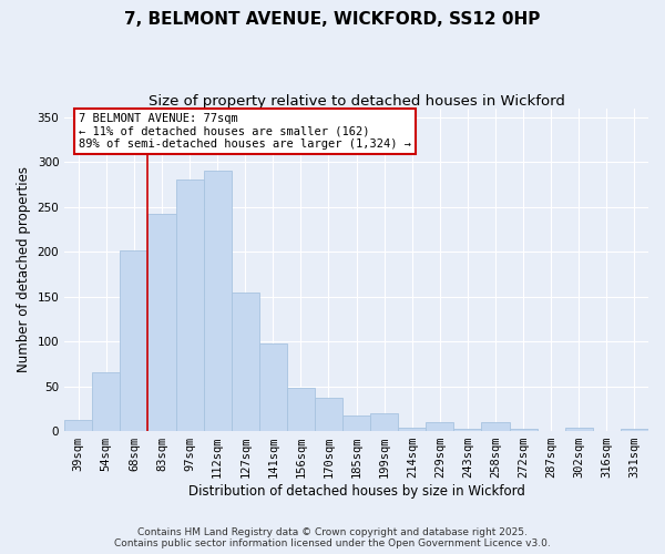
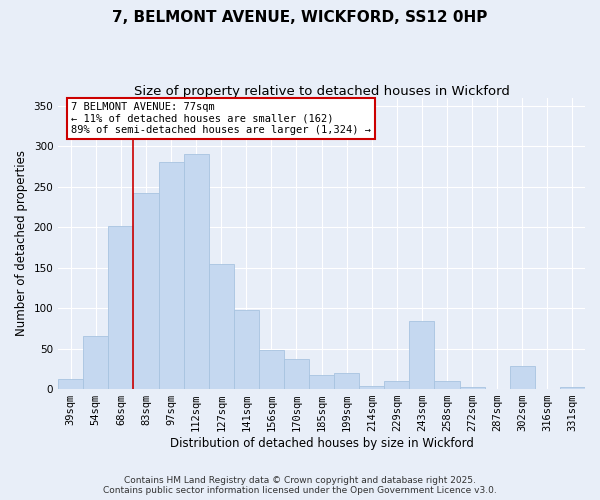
243sqm: 2 -> 84
302sqm: 4 -> 28
